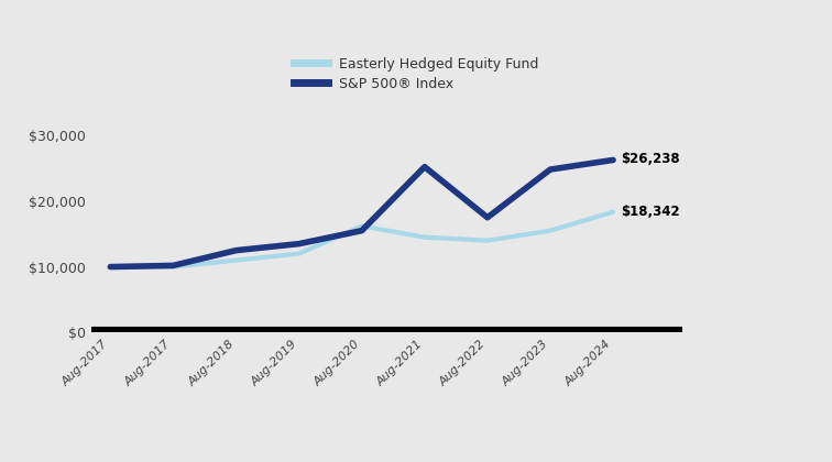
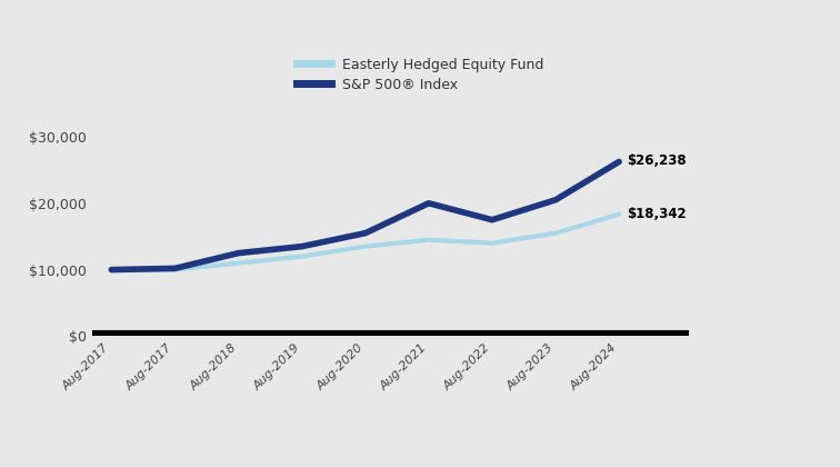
Easterly Hedged Equity Fund/Aug-2020: $16,200 -> $13,500
S&P 500® Index/Aug-2021: $25,200 -> $20,000
S&P 500® Index/Aug-2023: $24,800 -> $20,500
